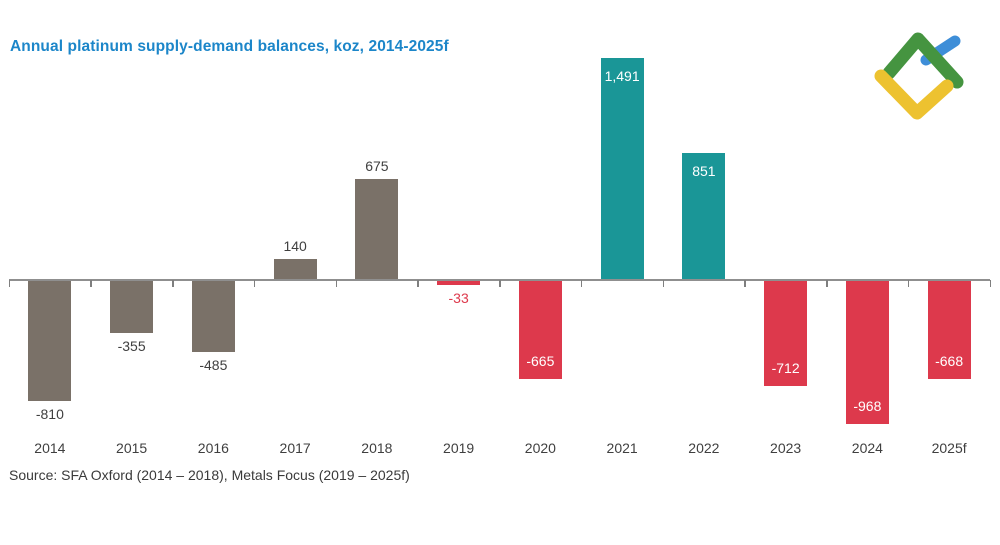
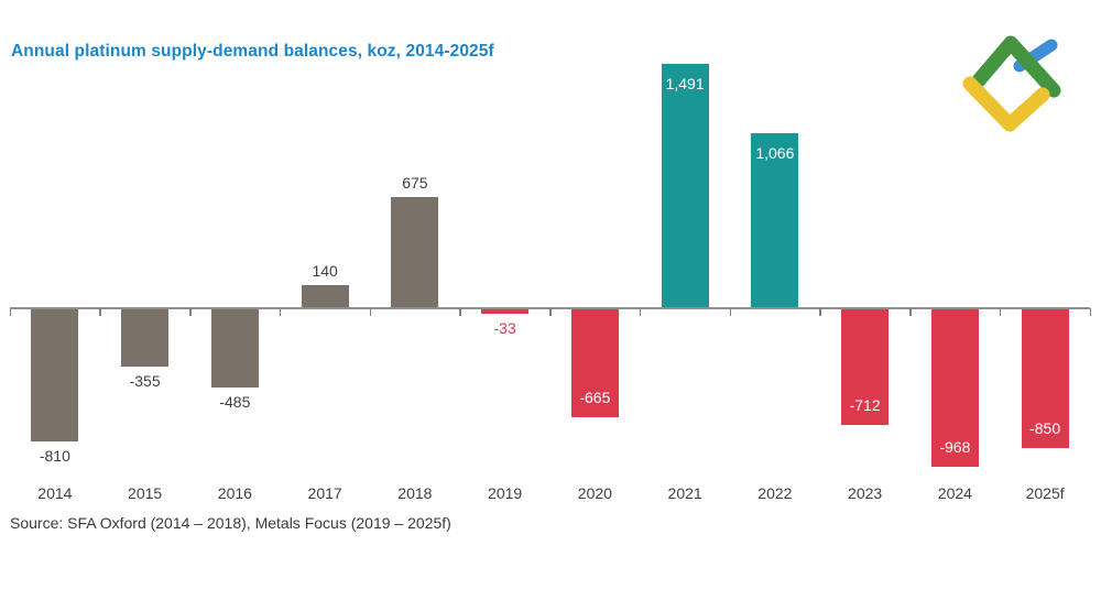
2022: 851 -> 1,066
2025f: -668 -> -850
